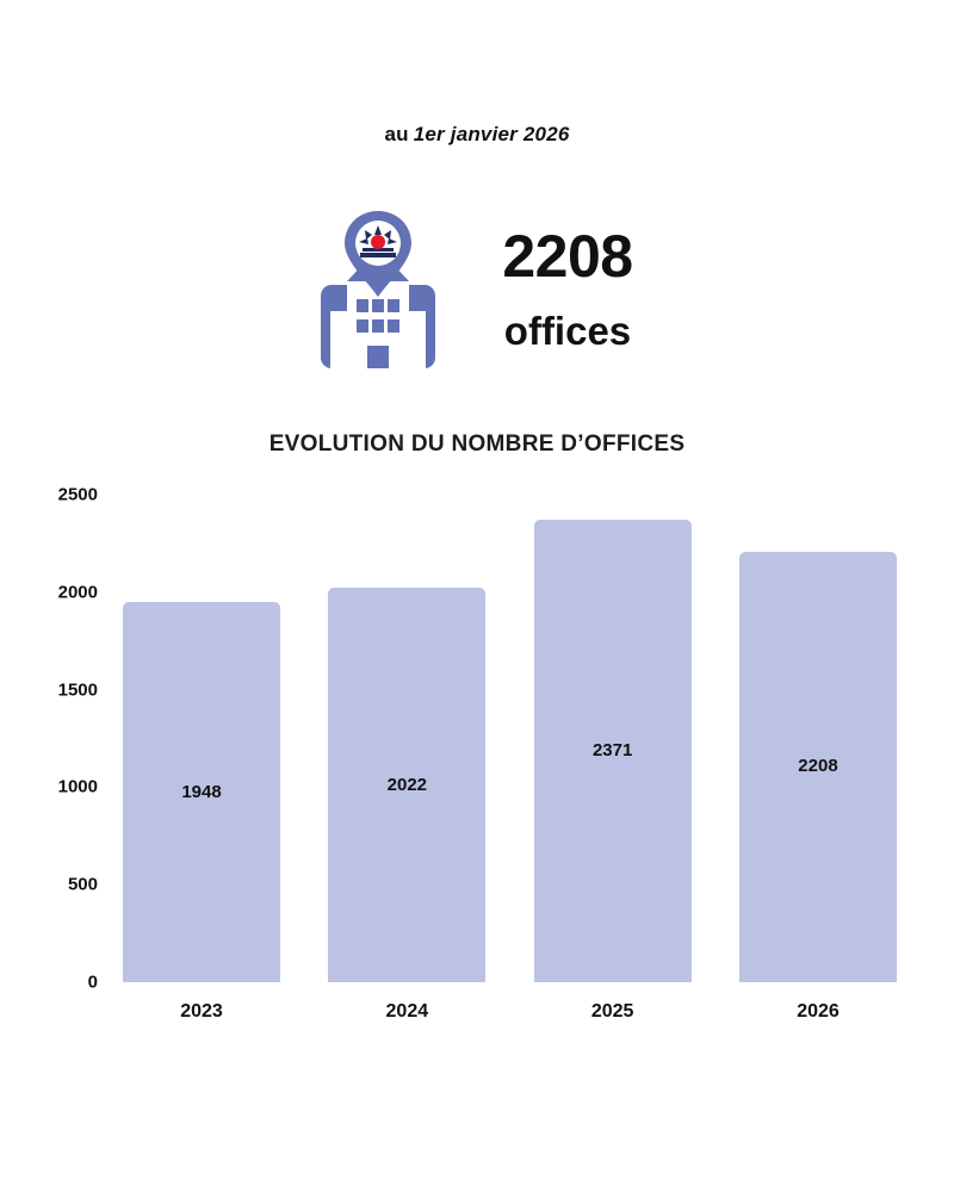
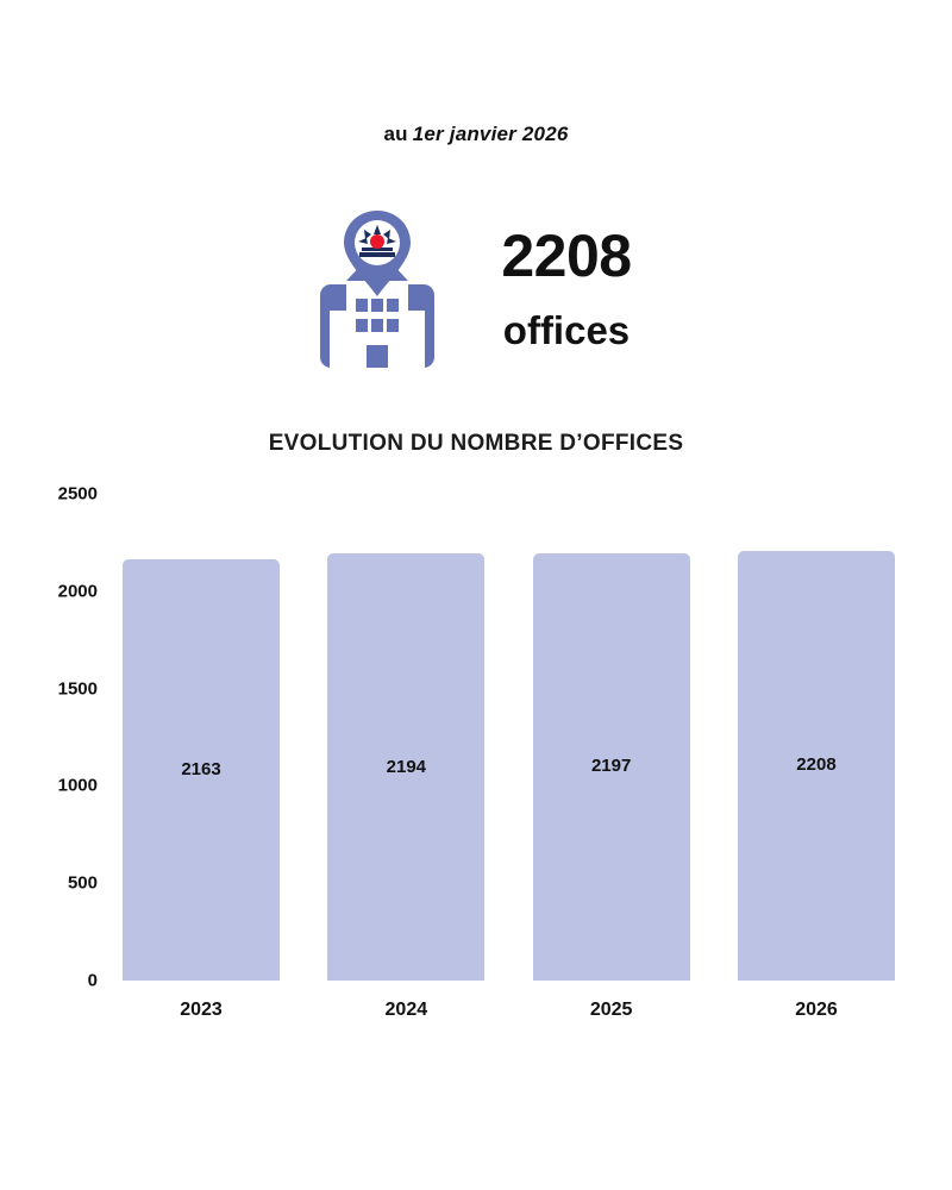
2023: 1948 -> 2163
2024: 2022 -> 2194
2025: 2371 -> 2197
